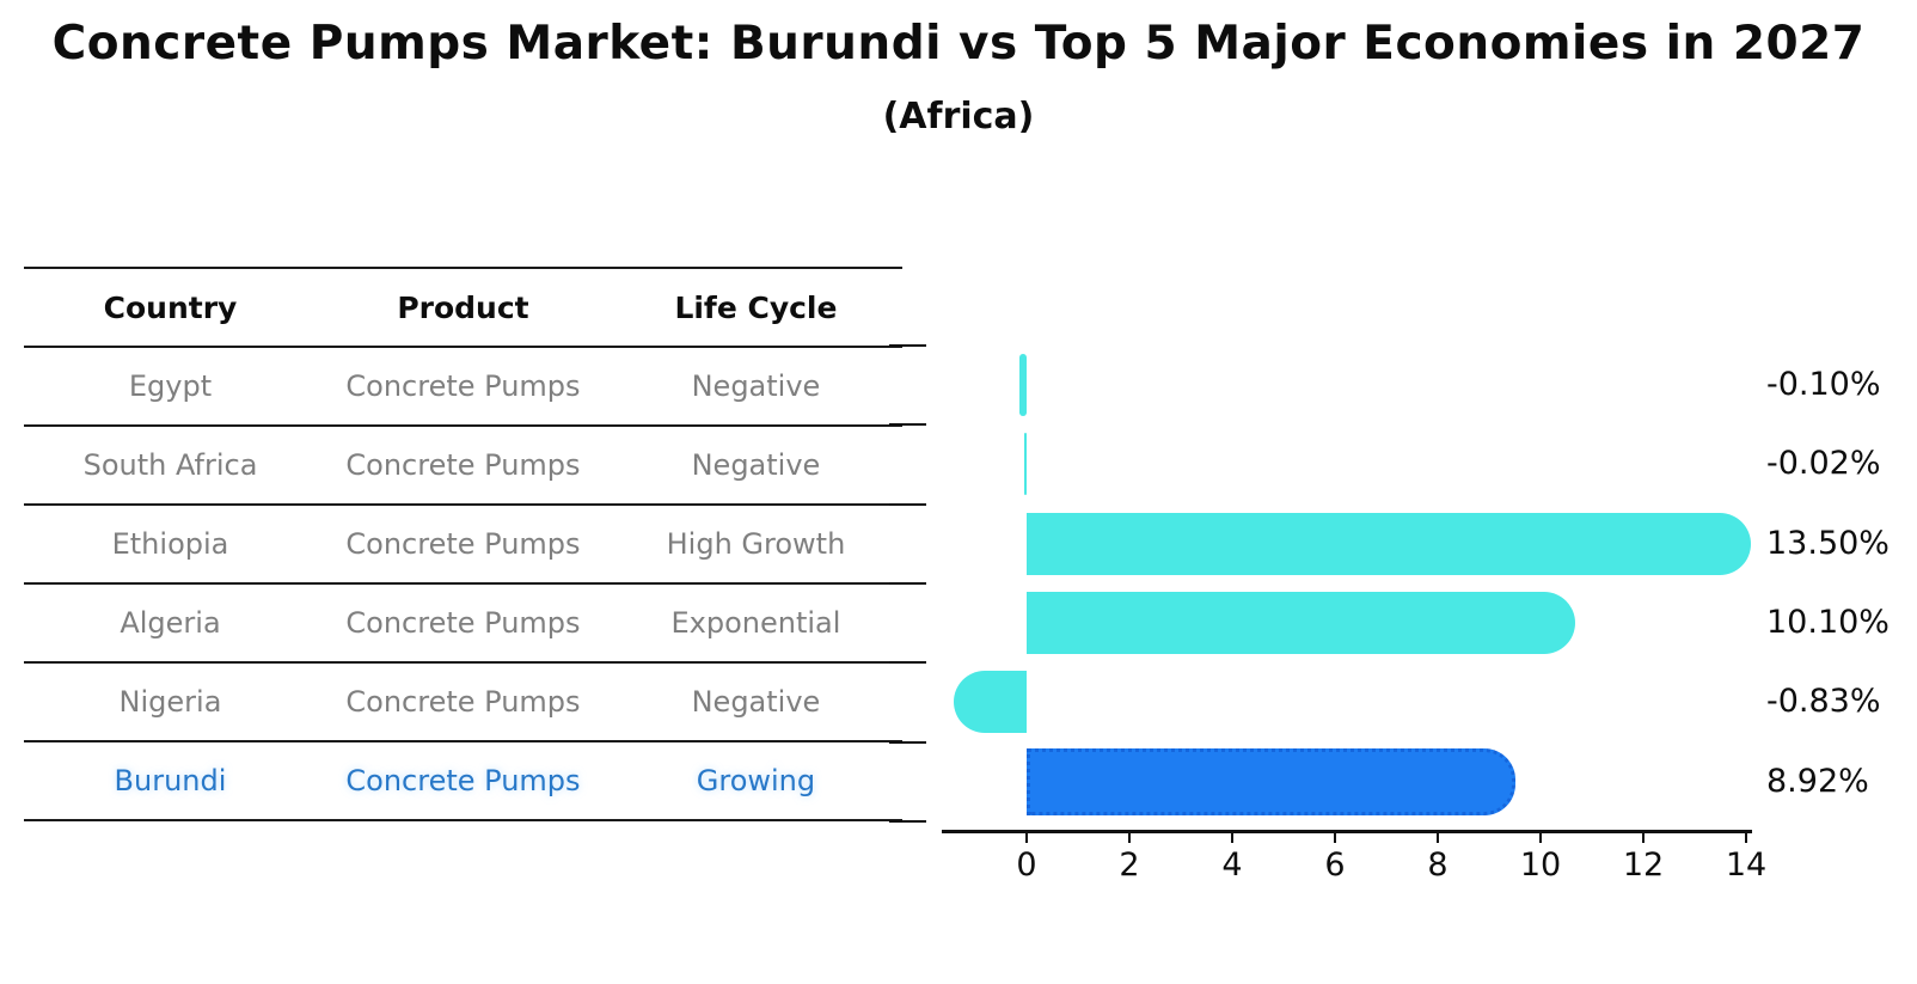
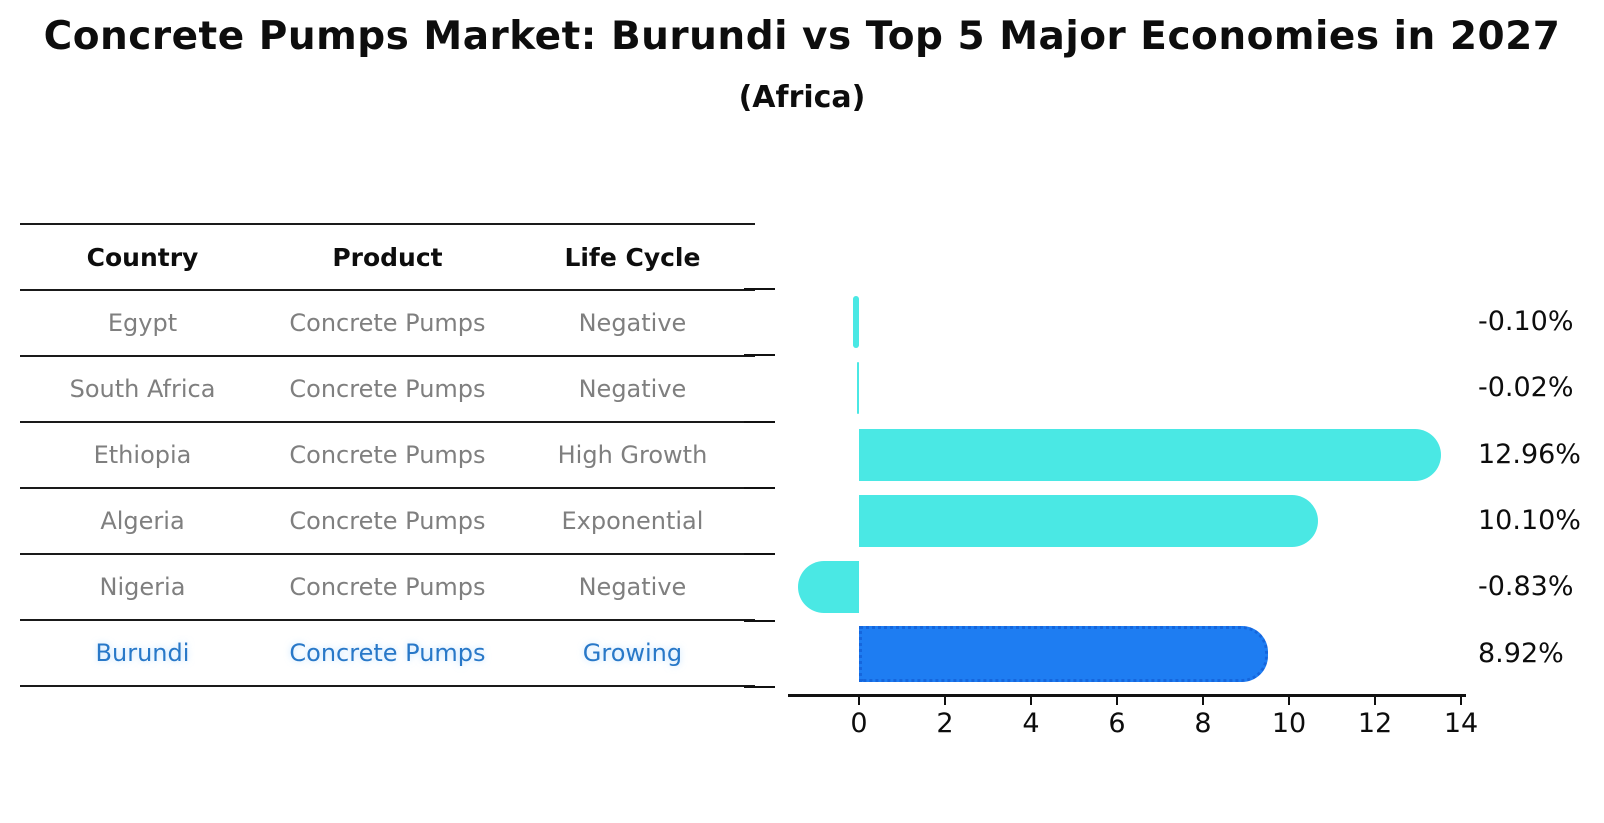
Ethiopia: 13.50% -> 12.96%
